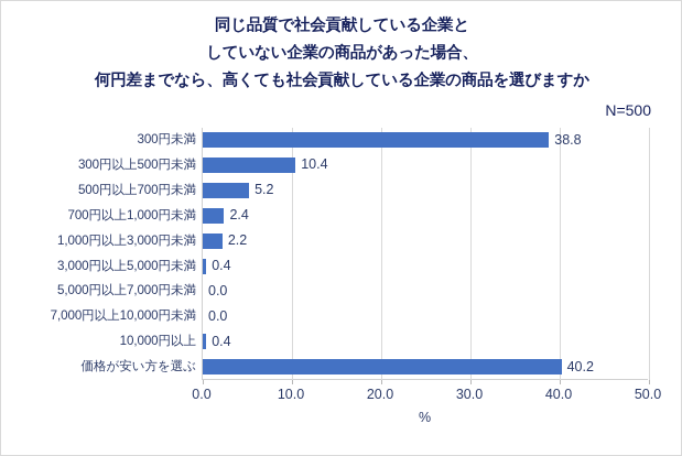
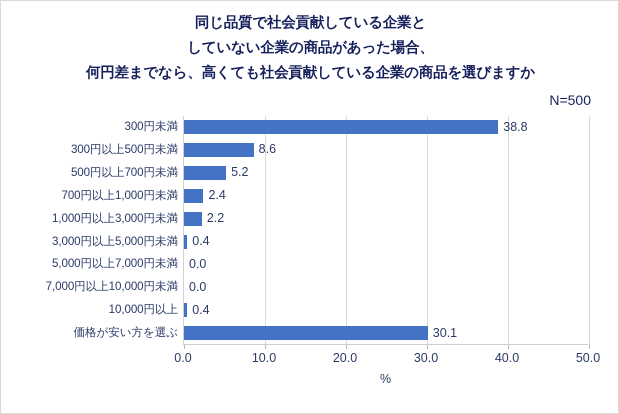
300円以上500円未満: 10.4 -> 8.6
価格が安い方を選ぶ: 40.2 -> 30.1
